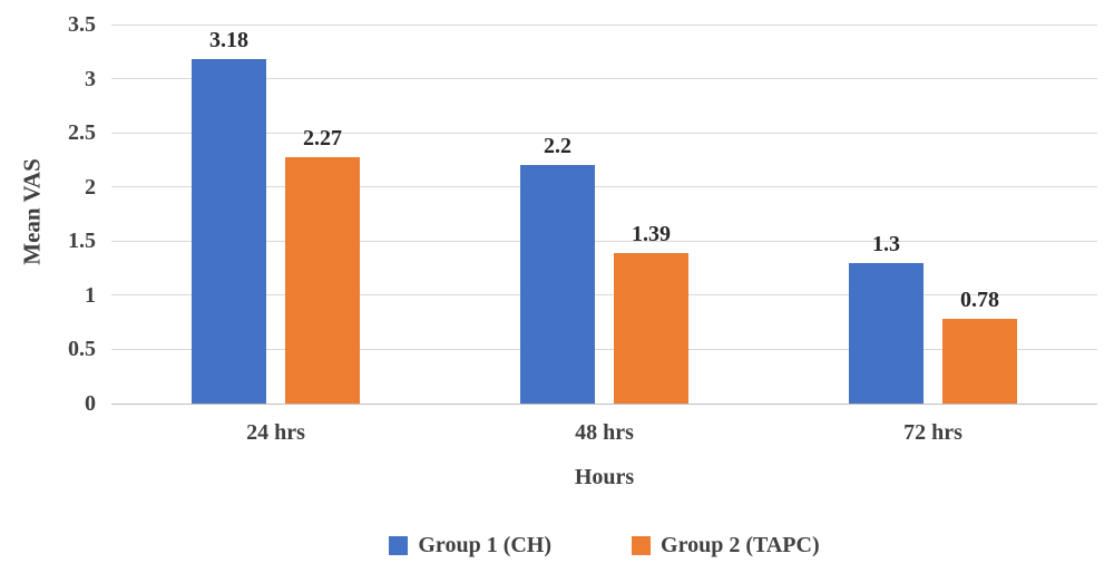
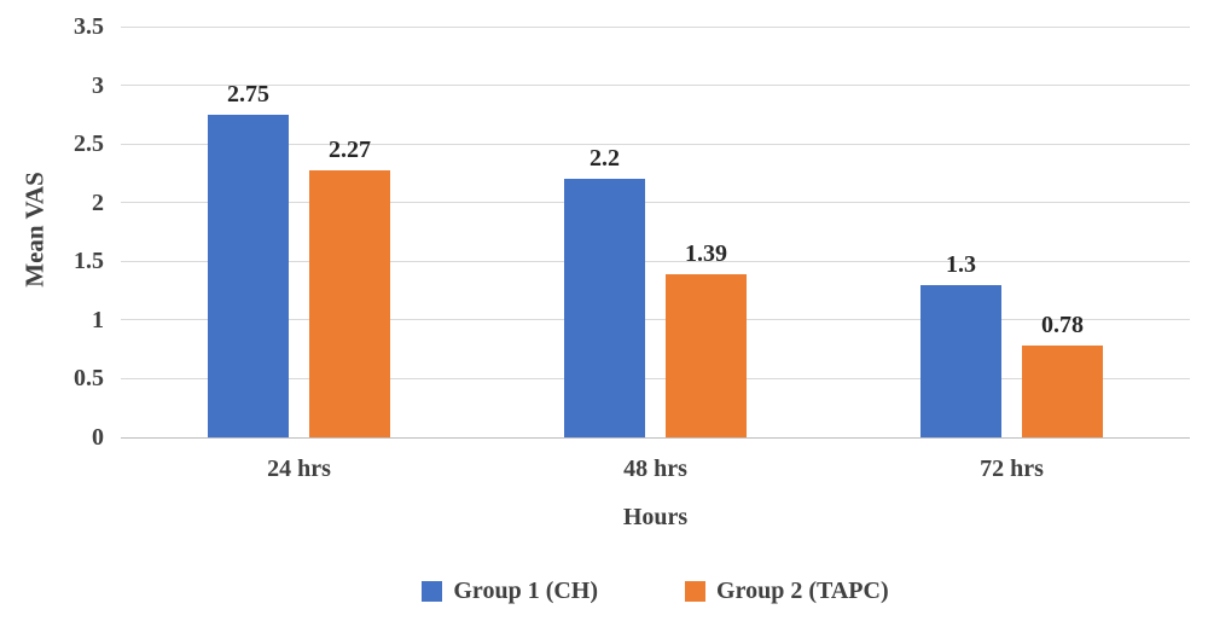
Group 1 (CH)/24 hrs: 3.18 -> 2.75
